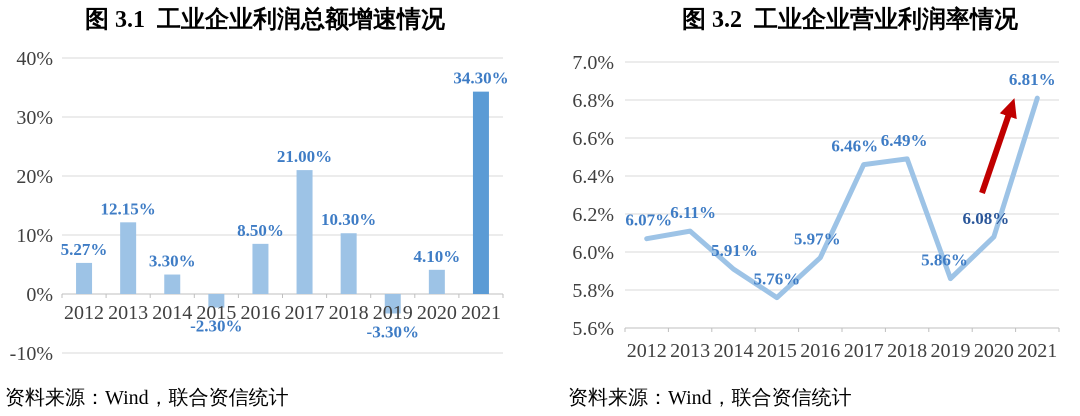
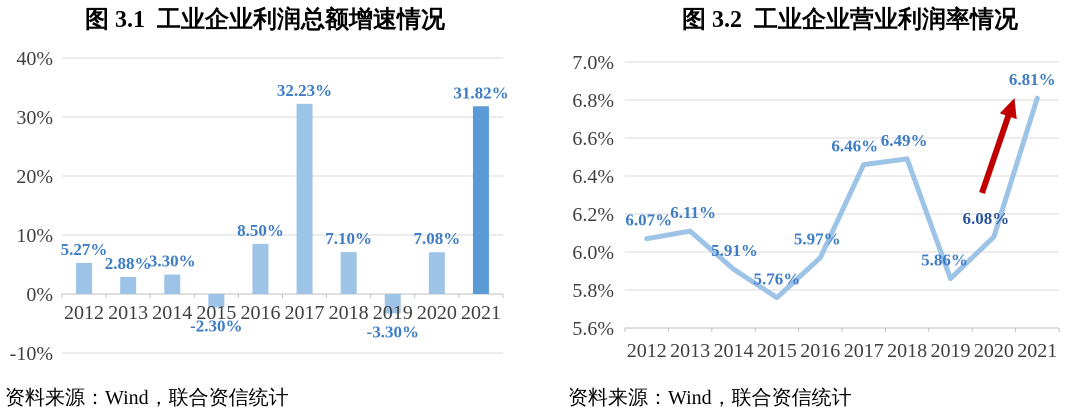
图 3.1 工业企业利润总额增速情况/2013: 12.15% -> 2.88%
图 3.1 工业企业利润总额增速情况/2017: 21.00% -> 32.23%
图 3.1 工业企业利润总额增速情况/2018: 10.30% -> 7.10%
图 3.1 工业企业利润总额增速情况/2020: 4.10% -> 7.08%
图 3.1 工业企业利润总额增速情况/2021: 34.30% -> 31.82%
